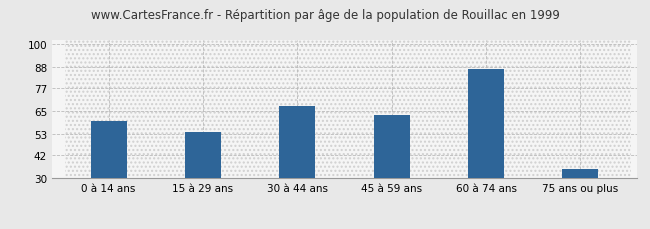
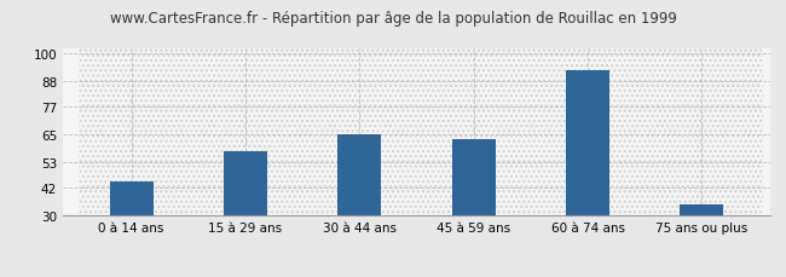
0 à 14 ans: 60 -> 45
15 à 29 ans: 54 -> 58
30 à 44 ans: 68 -> 65
60 à 74 ans: 87 -> 93
